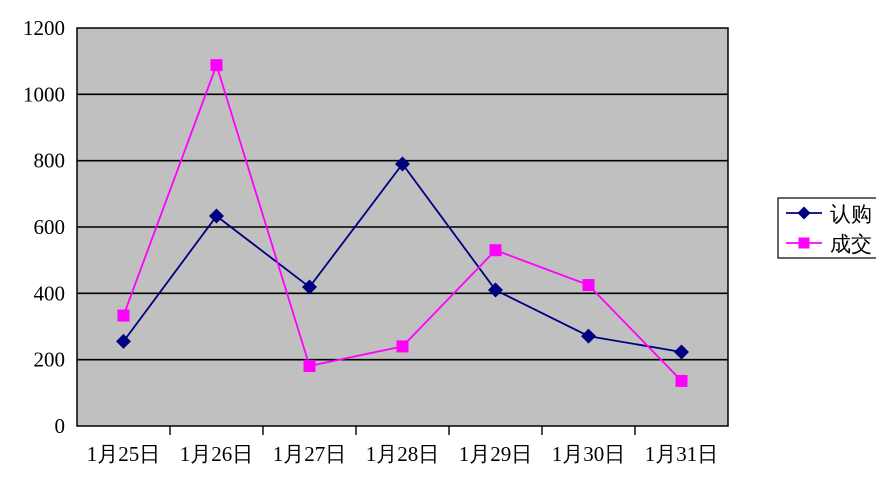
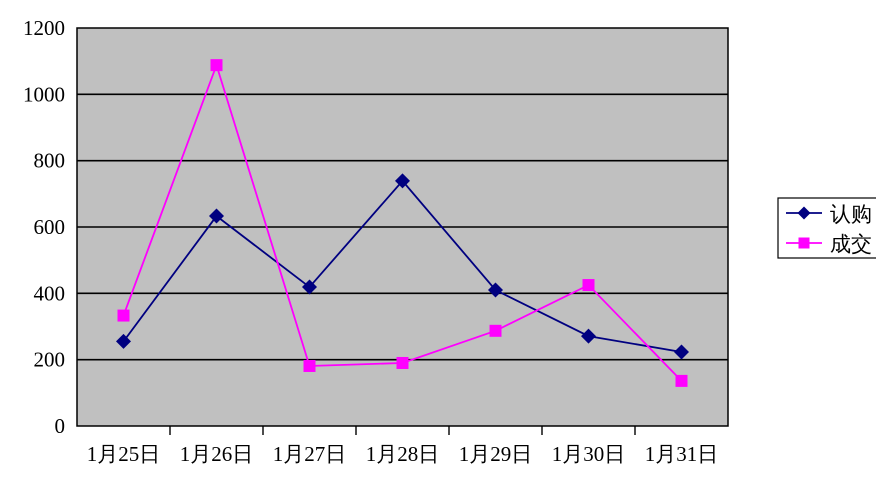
认购/1月28日: 790 -> 740
成交/1月28日: 240 -> 190
成交/1月29日: 530 -> 290
